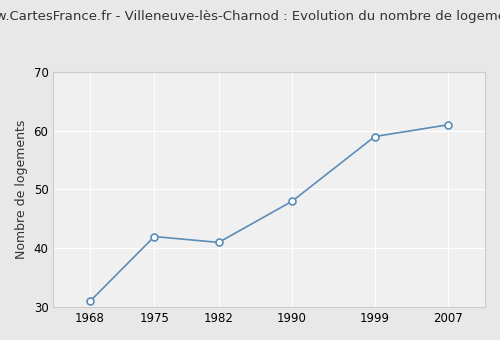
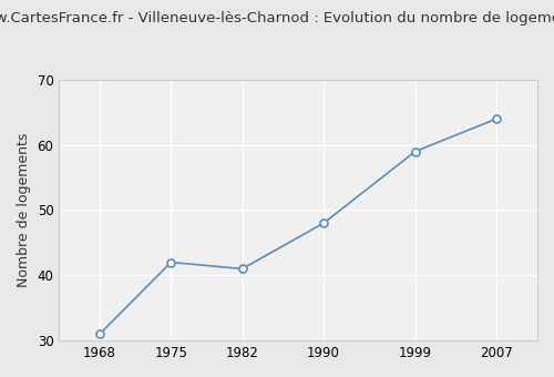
2007: 61 -> 64
